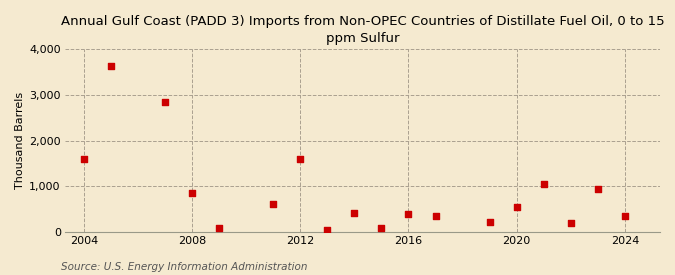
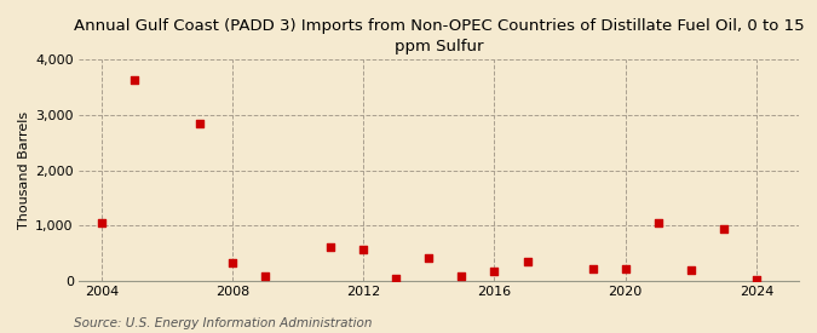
2004: 1,600 -> 1,050
2008: 850 -> 320
2012: 1,600 -> 580
2016: 400 -> 180
2020: 550 -> 210
2024: 350 -> 30
